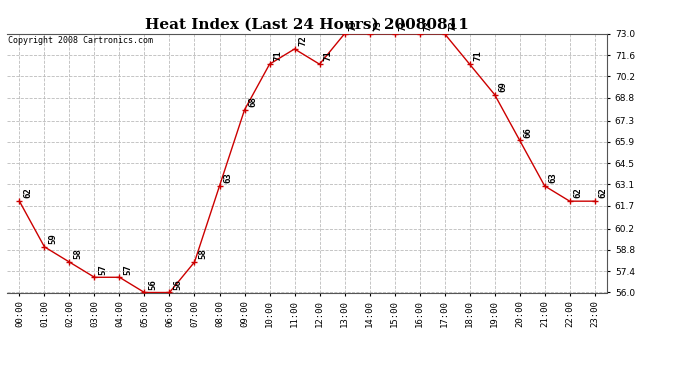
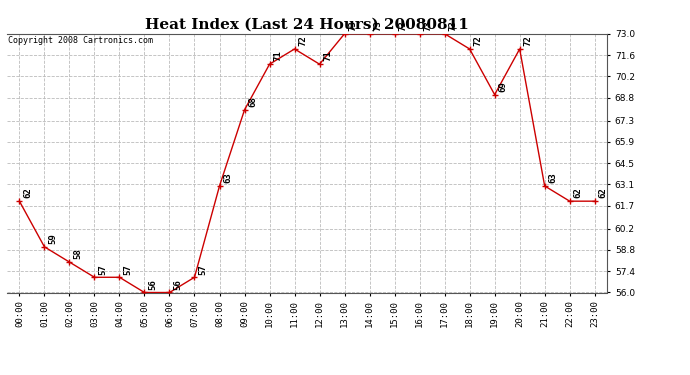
07:00: 58 -> 57
18:00: 71 -> 72
20:00: 66 -> 72
